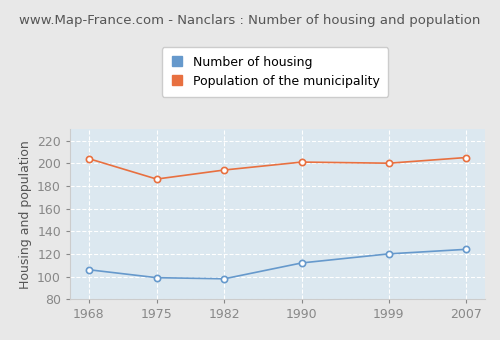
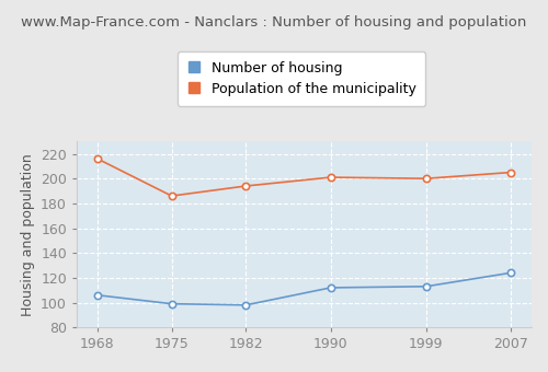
Population of the municipality/1968: 204 -> 216
Number of housing/1999: 120 -> 113
